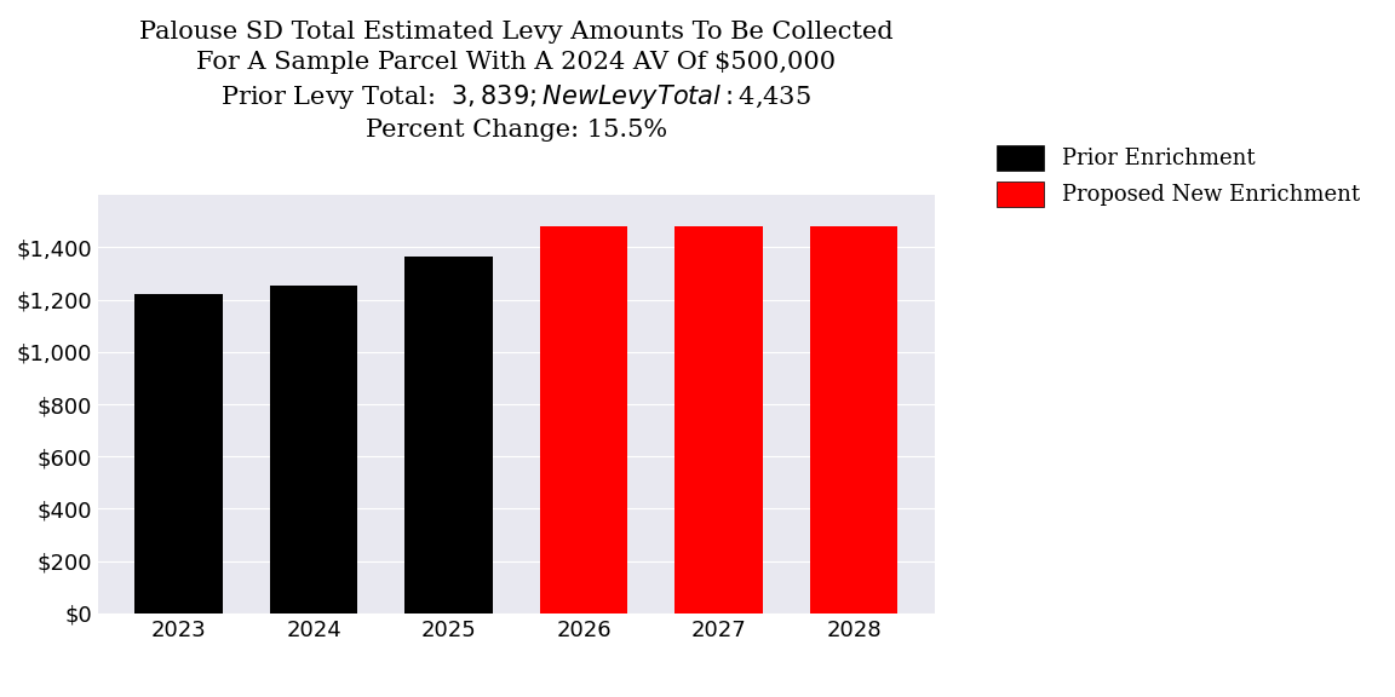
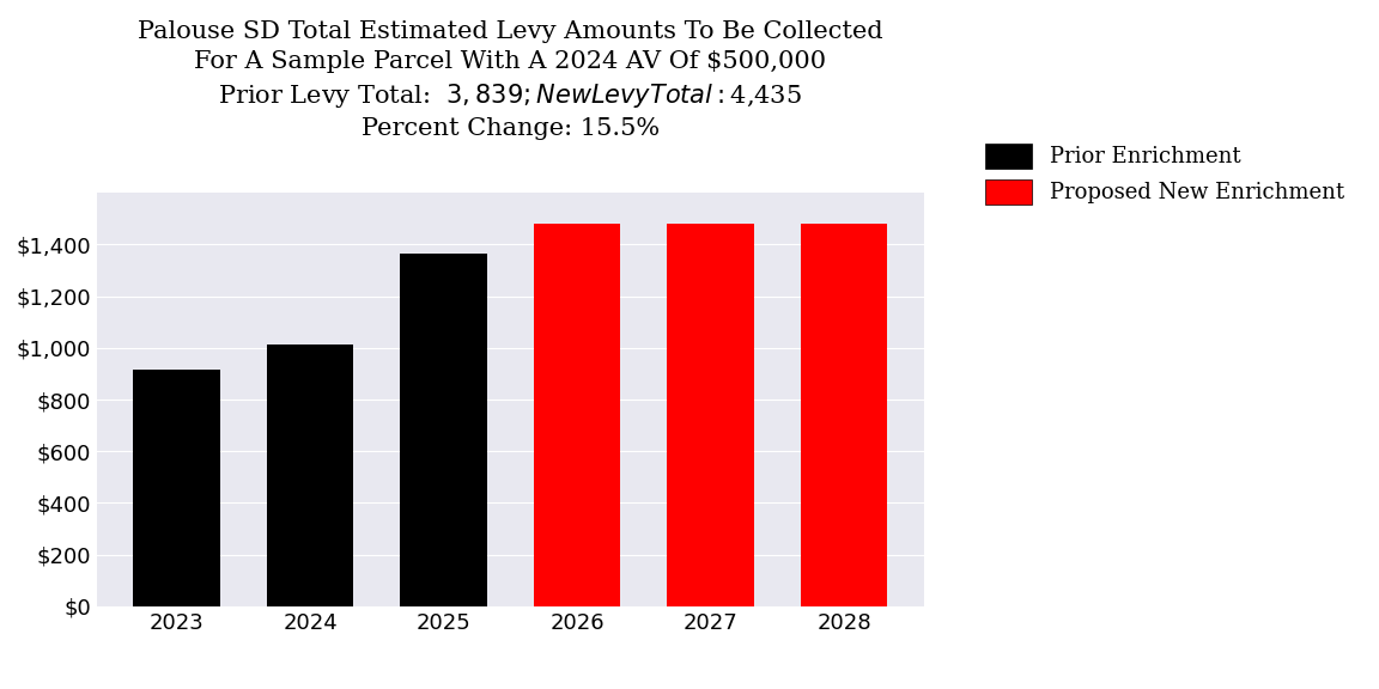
2023: $1,220 -> $915
2024: $1,253 -> $1,015
